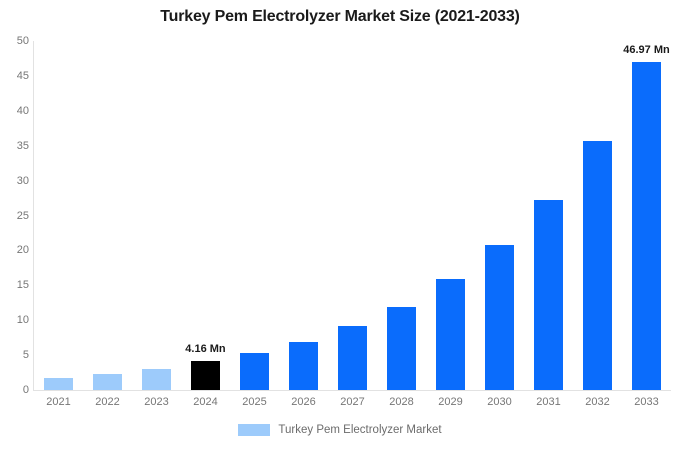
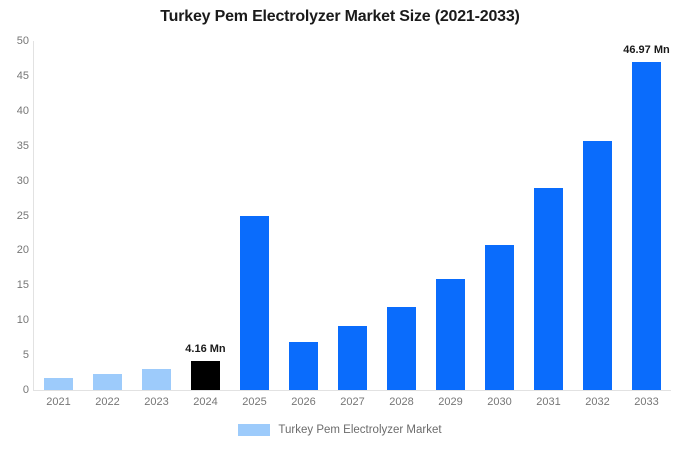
2025: 5 -> 25
2031: 27 -> 29
